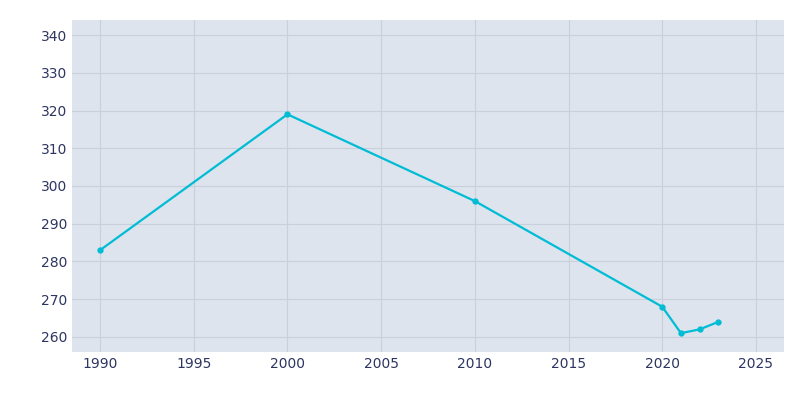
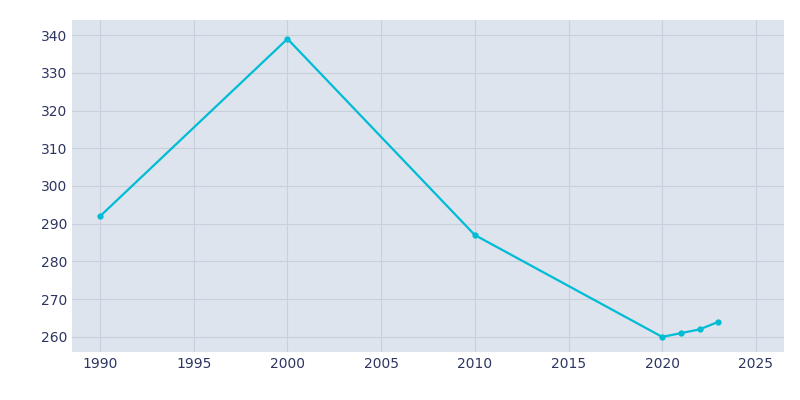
1990: 283 -> 292
2000: 319 -> 339
2010: 296 -> 287
2020: 268 -> 260
